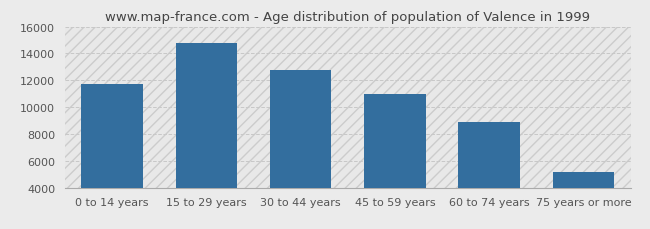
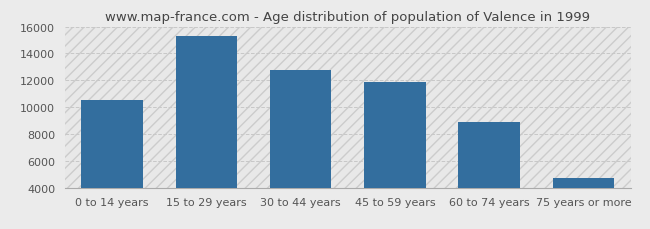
0 to 14 years: 11800 -> 10500
15 to 29 years: 14800 -> 15300
45 to 59 years: 11000 -> 11900
75 years or more: 5200 -> 4700
